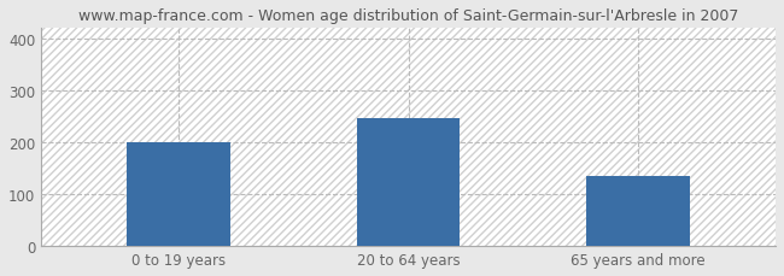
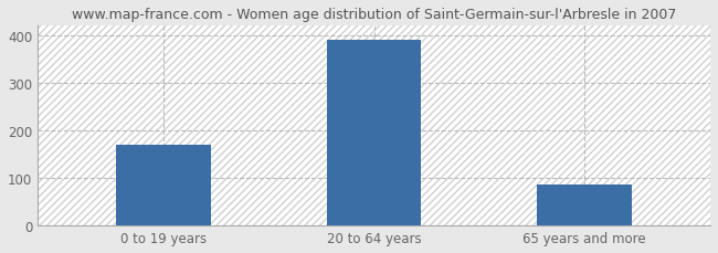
0 to 19 years: 200 -> 170
20 to 64 years: 245 -> 390
65 years and more: 135 -> 87
